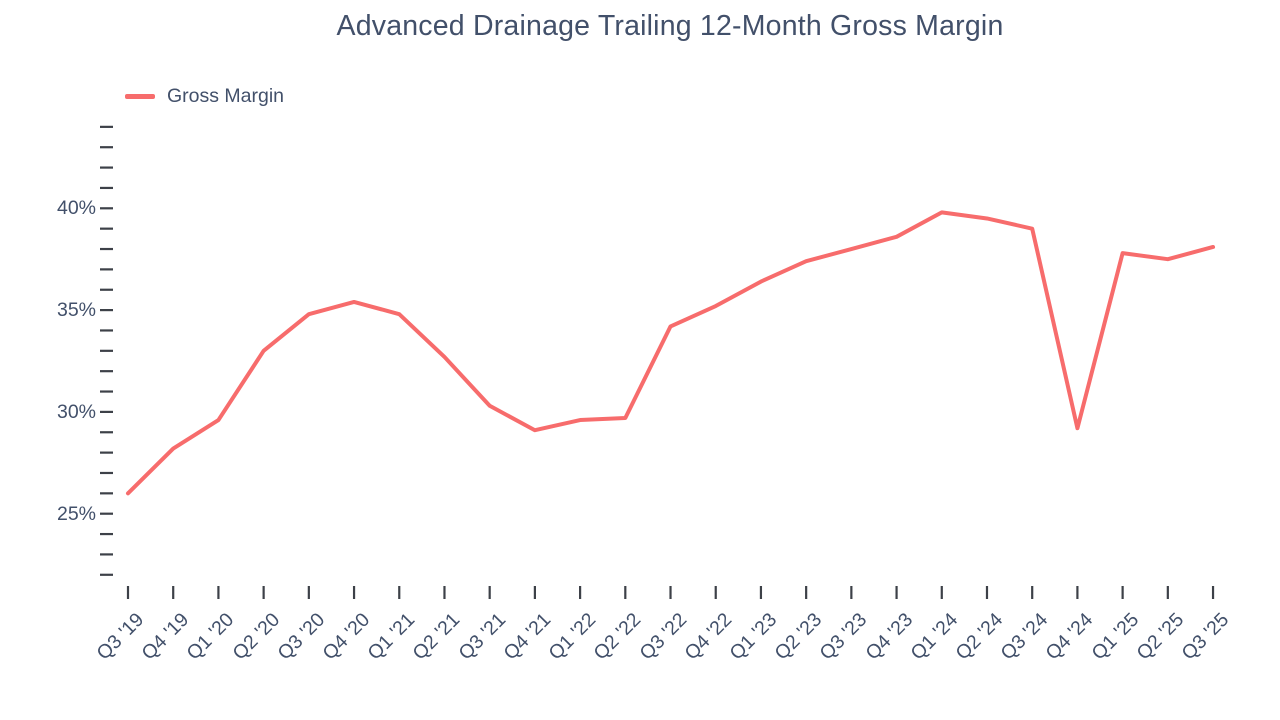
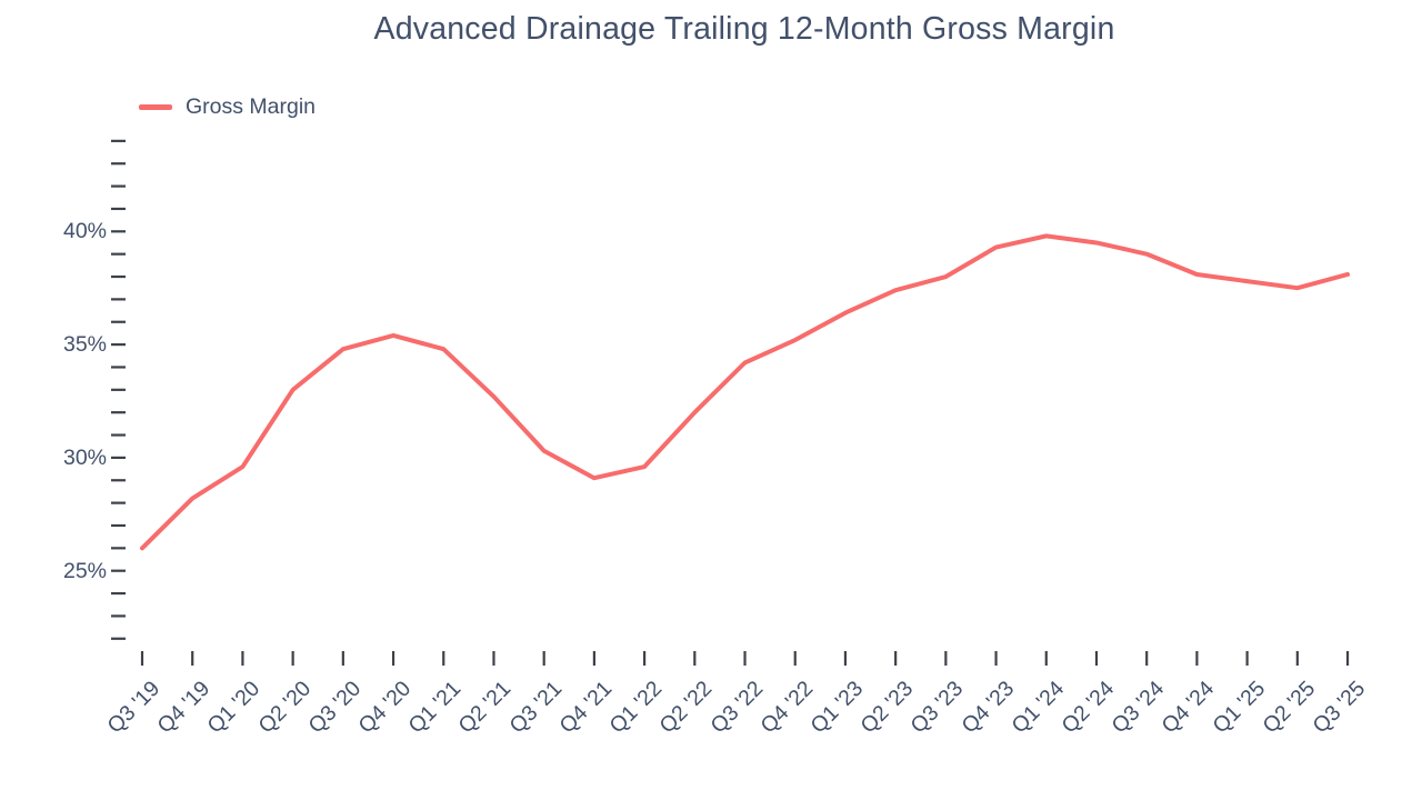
Q2 '22: 29.7% -> 32.0%
Q4 '23: 38.6% -> 39.3%
Q4 '24: 29.2% -> 38.1%
